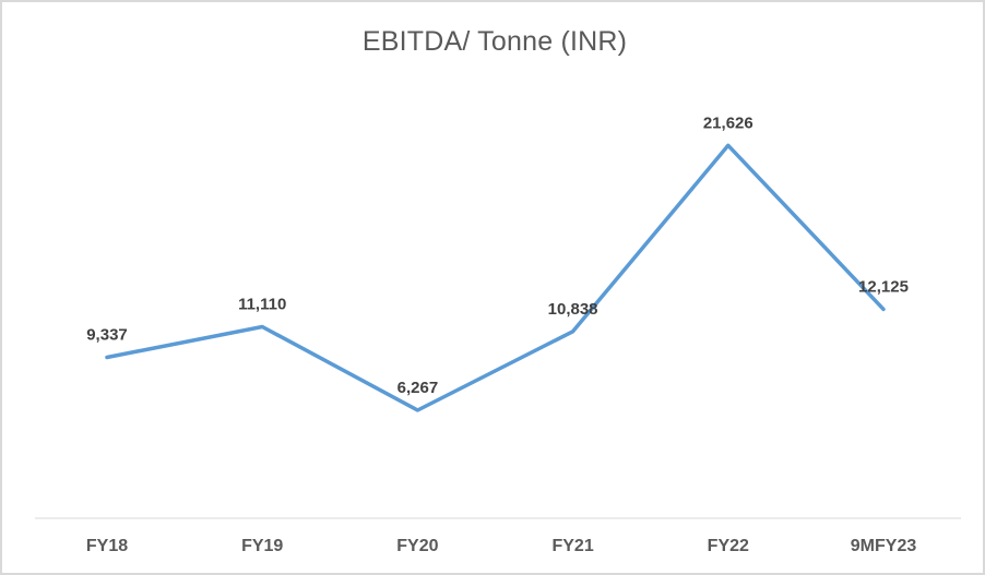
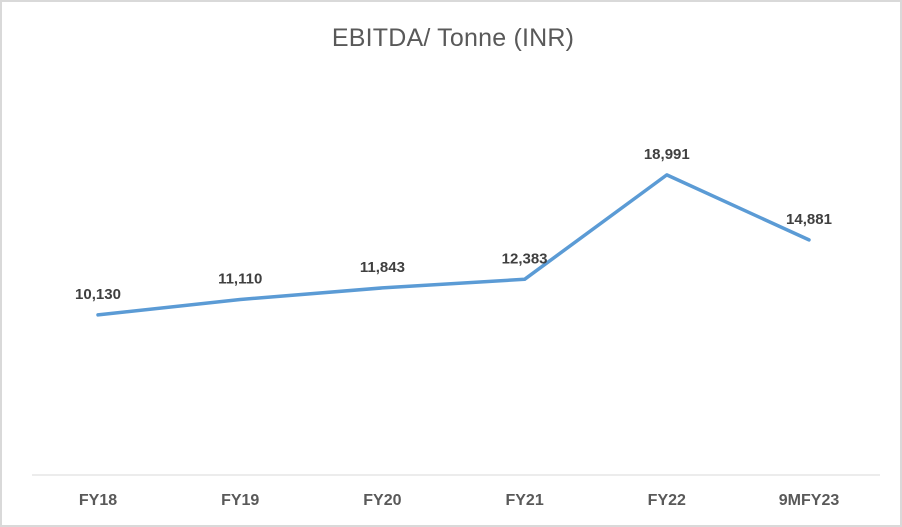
FY18: 9,337 -> 10,130
FY20: 6,267 -> 11,843
FY21: 10,838 -> 12,383
FY22: 21,626 -> 18,991
9MFY23: 12,125 -> 14,881
